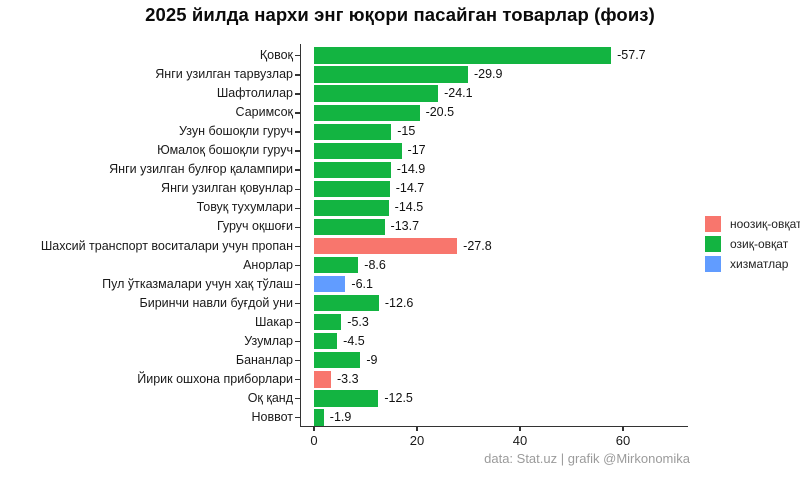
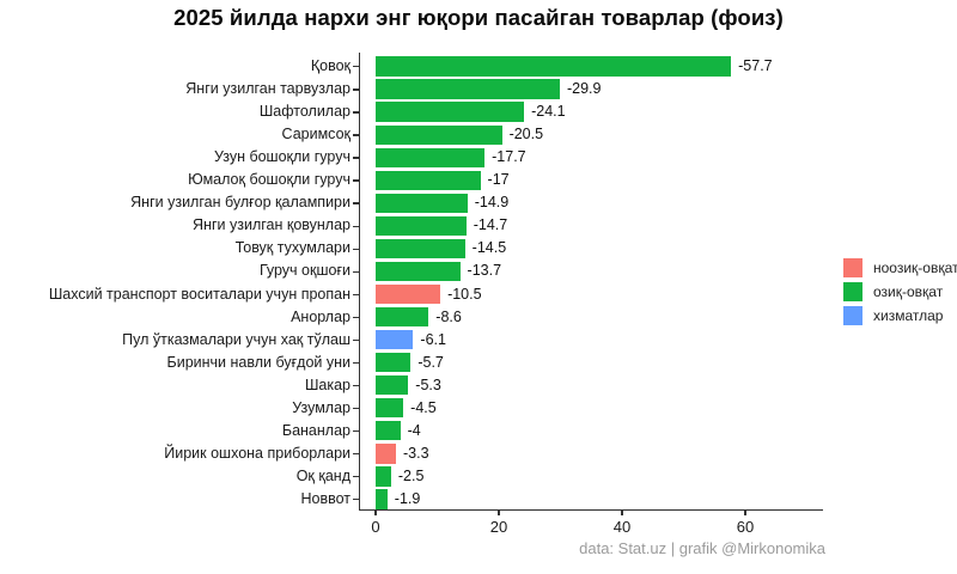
Узун бошоқли гуруч: -15 -> -17.7
Шахсий транспорт воситалари учун пропан: -27.8 -> -10.5
Биринчи навли буғдой уни: -12.6 -> -5.7
Бананлар: -9 -> -4
Оқ қанд: -12.5 -> -2.5
